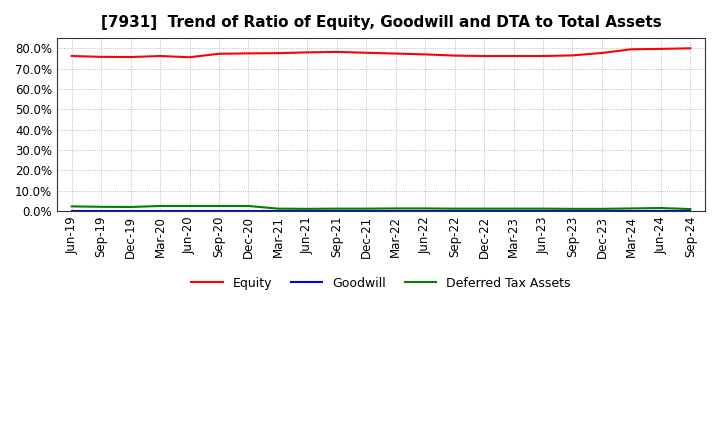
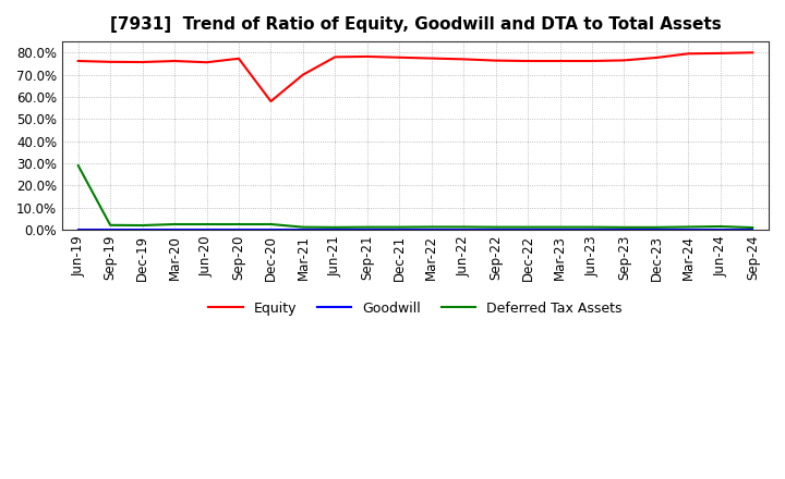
Deferred Tax Assets/Jun-19: 2.3% -> 29.0%
Equity/Dec-20: 77.5% -> 58.0%
Equity/Mar-21: 77.6% -> 70.0%
